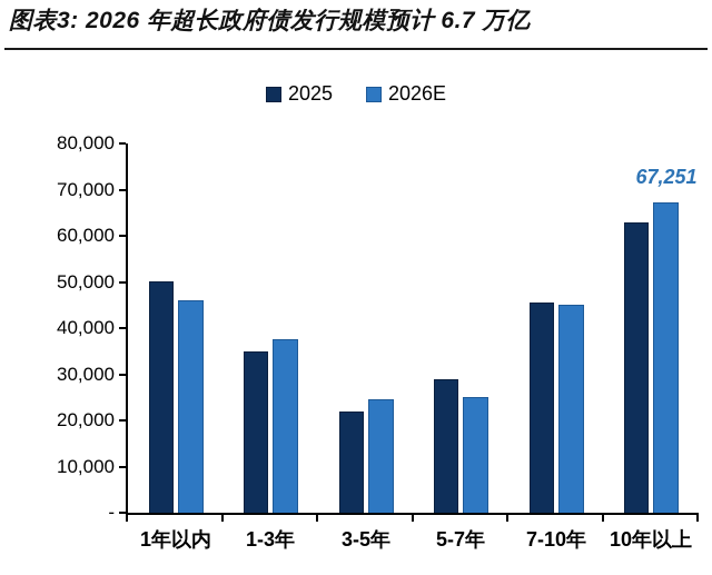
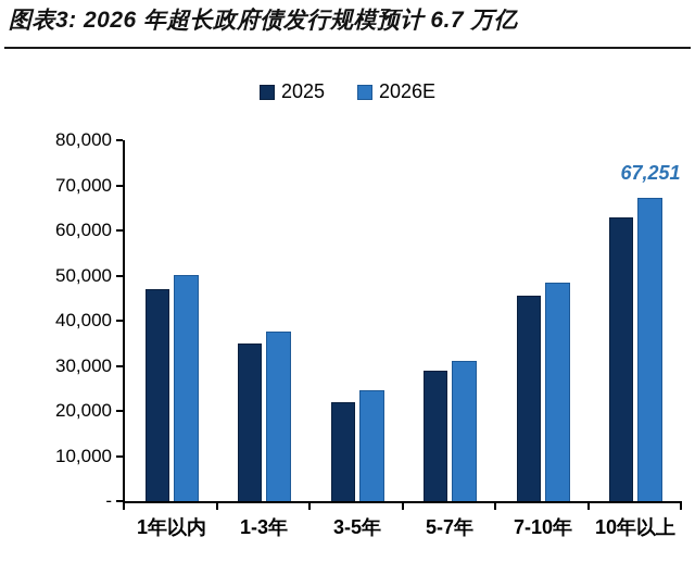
2025/1年以内: 50000 -> 47000
2026E/1年以内: 46000 -> 50000
2026E/5-7年: 25000 -> 31000
2026E/7-10年: 45000 -> 48000
